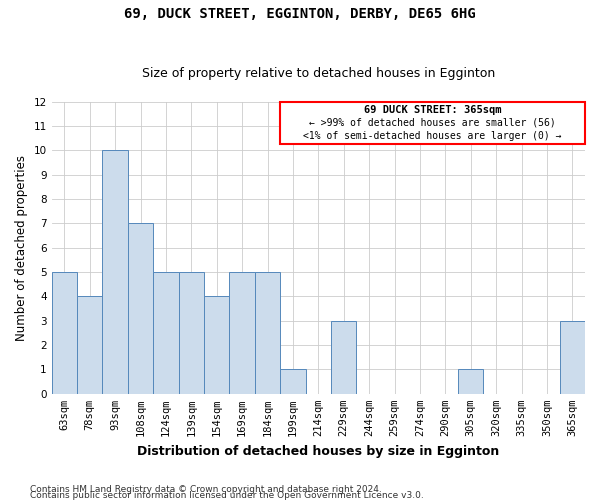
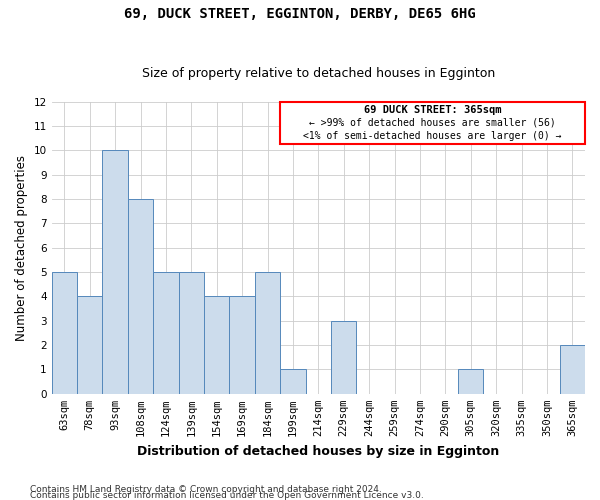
108sqm: 7 -> 8
169sqm: 5 -> 4
365sqm: 3 -> 2
